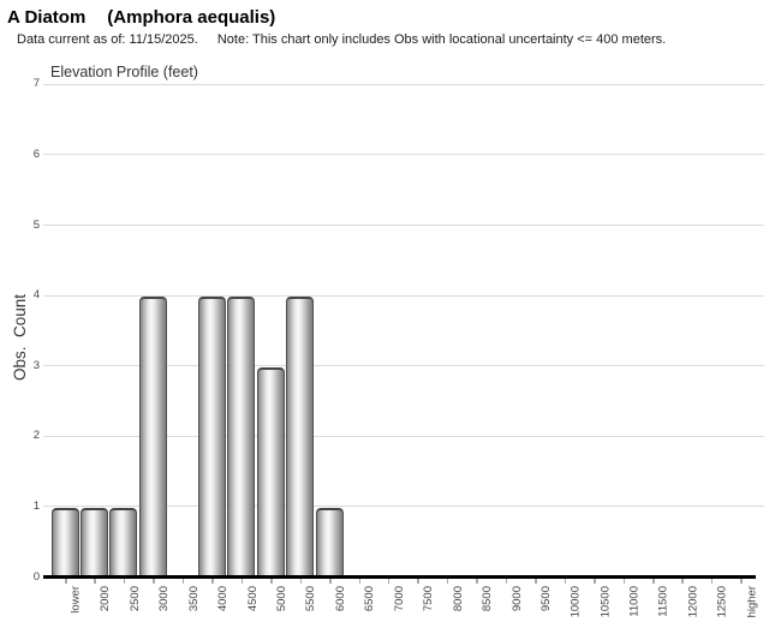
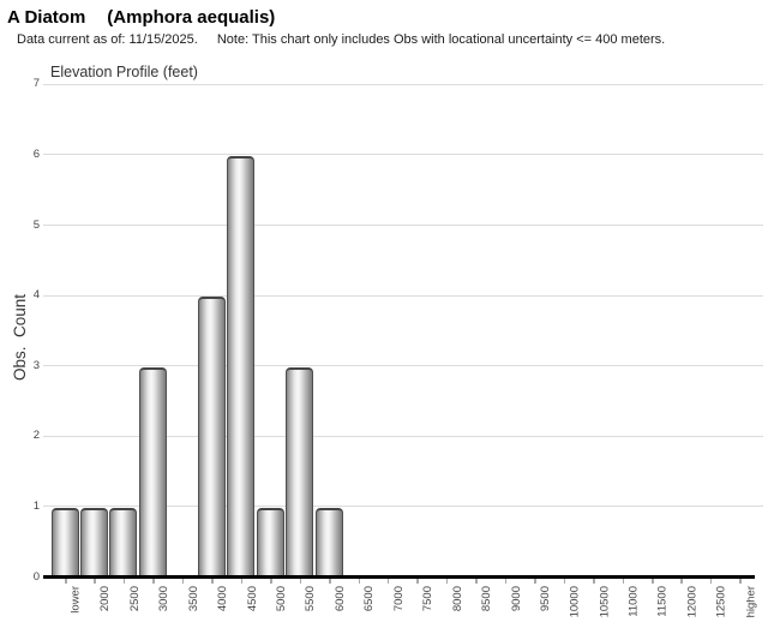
3000: 4 -> 3
4500: 4 -> 6
5000: 3 -> 1
5500: 4 -> 3
